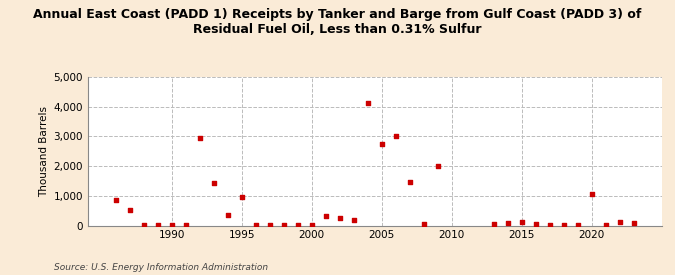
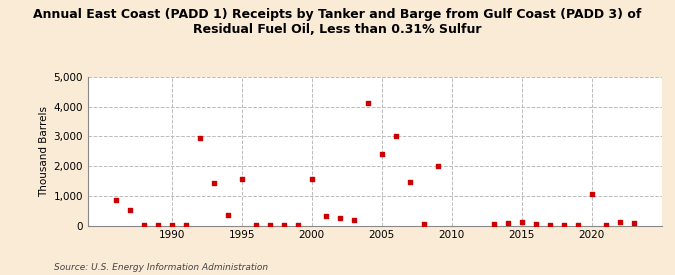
1995: 960 -> 1,550
2000: 10 -> 1,550
2005: 2,760 -> 2,400
